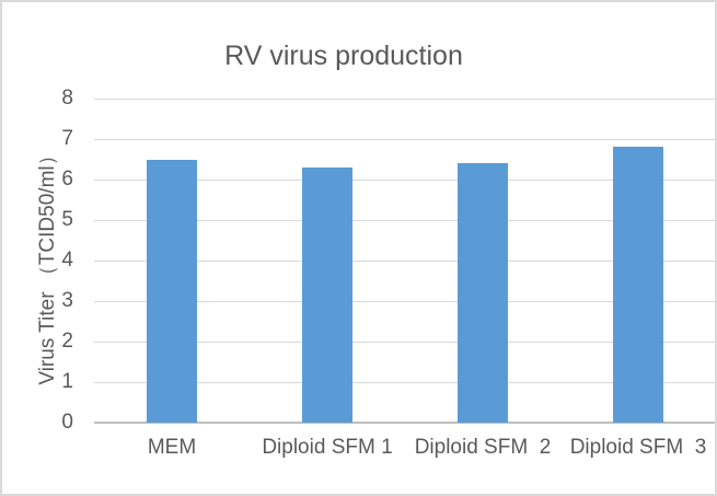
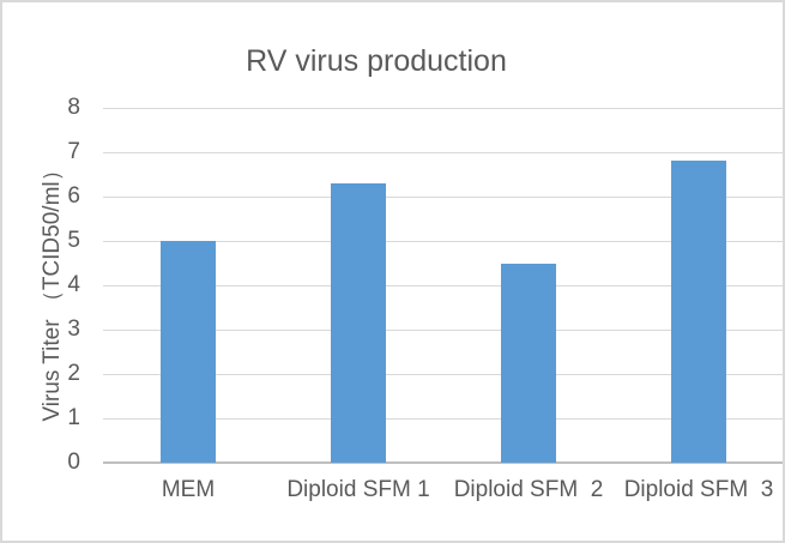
MEM: 6.5 -> 5.0
Diploid SFM 2: 6.4 -> 4.5
